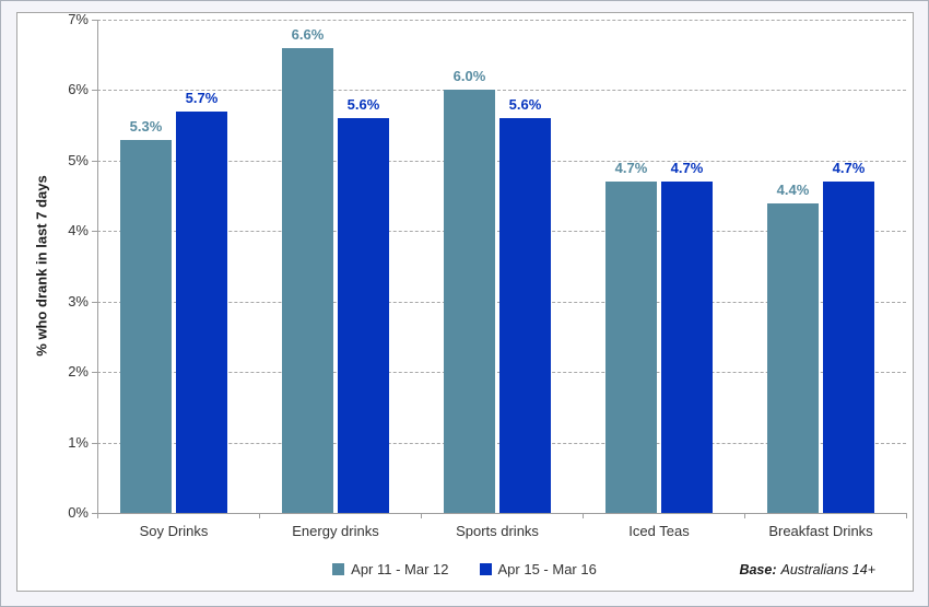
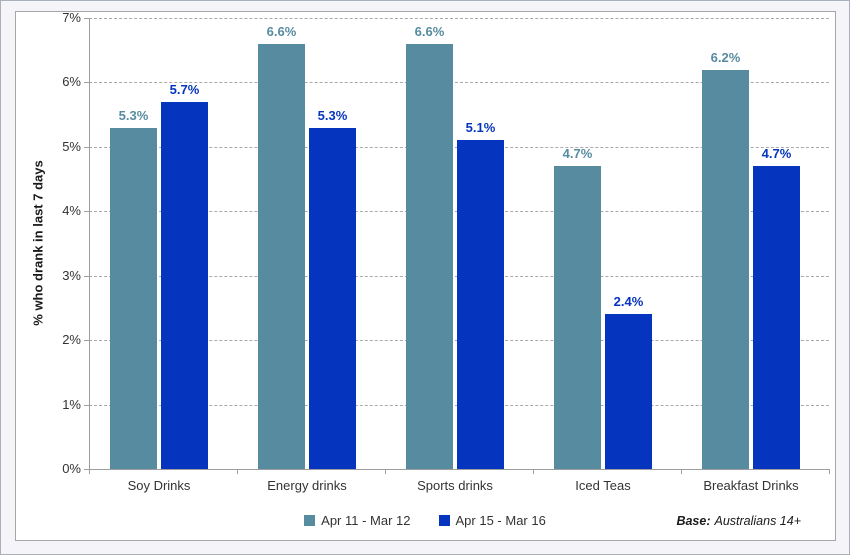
Apr 15 - Mar 16/Energy drinks: 5.6% -> 5.3%
Apr 11 - Mar 12/Sports drinks: 6.0% -> 6.6%
Apr 15 - Mar 16/Sports drinks: 5.6% -> 5.1%
Apr 15 - Mar 16/Iced Teas: 4.7% -> 2.4%
Apr 11 - Mar 12/Breakfast Drinks: 4.4% -> 6.2%
